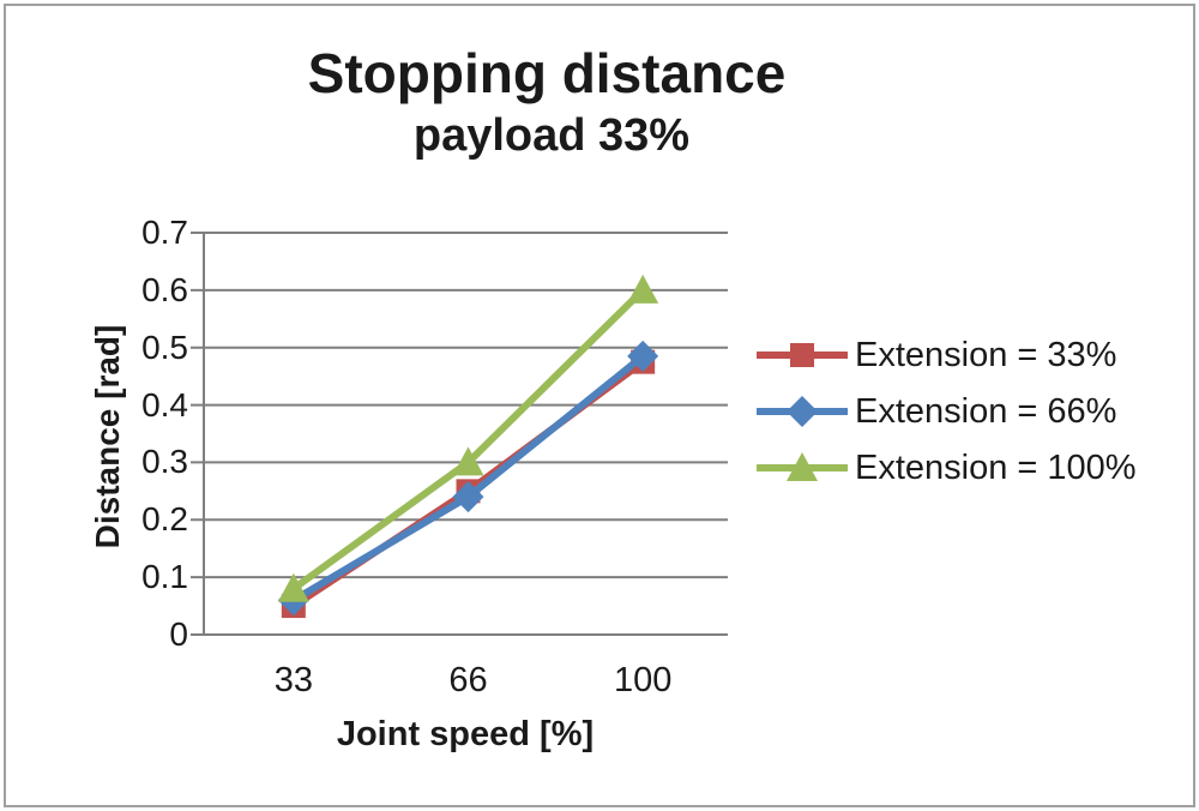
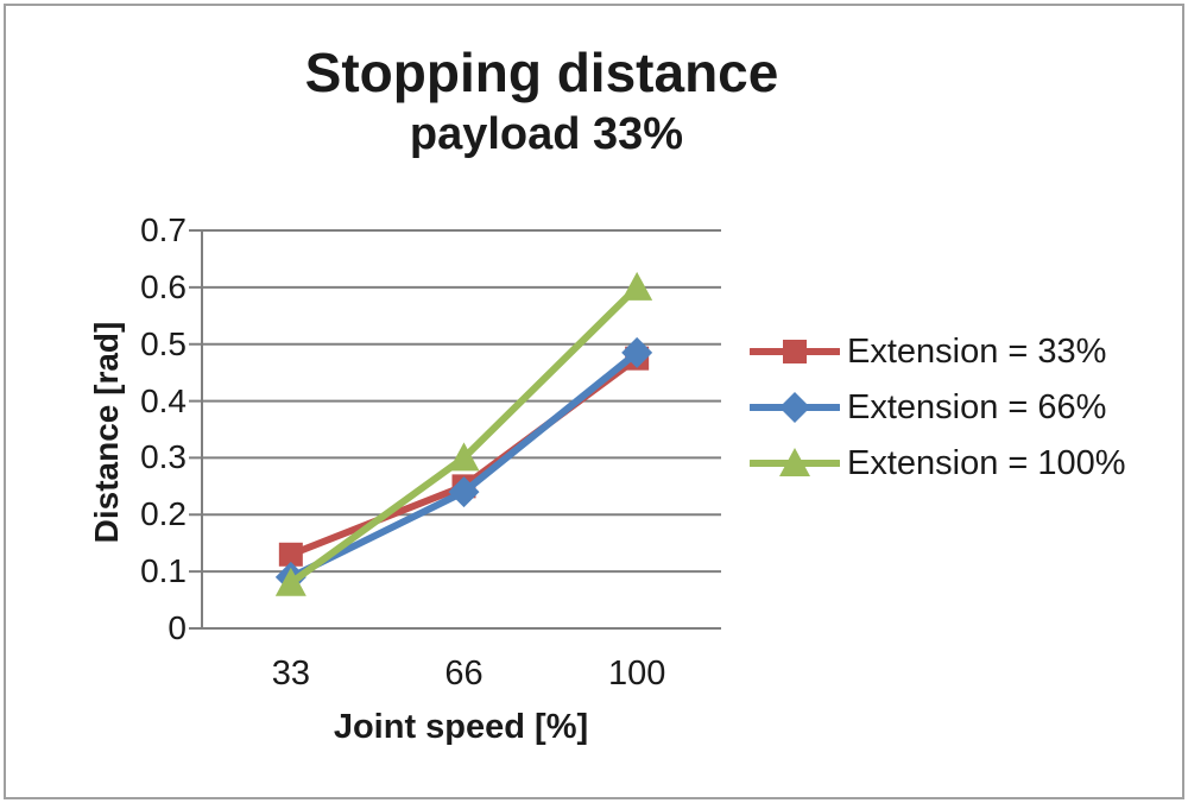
Extension = 33%/33: 0.05 -> 0.13
Extension = 66%/33: 0.06 -> 0.09
